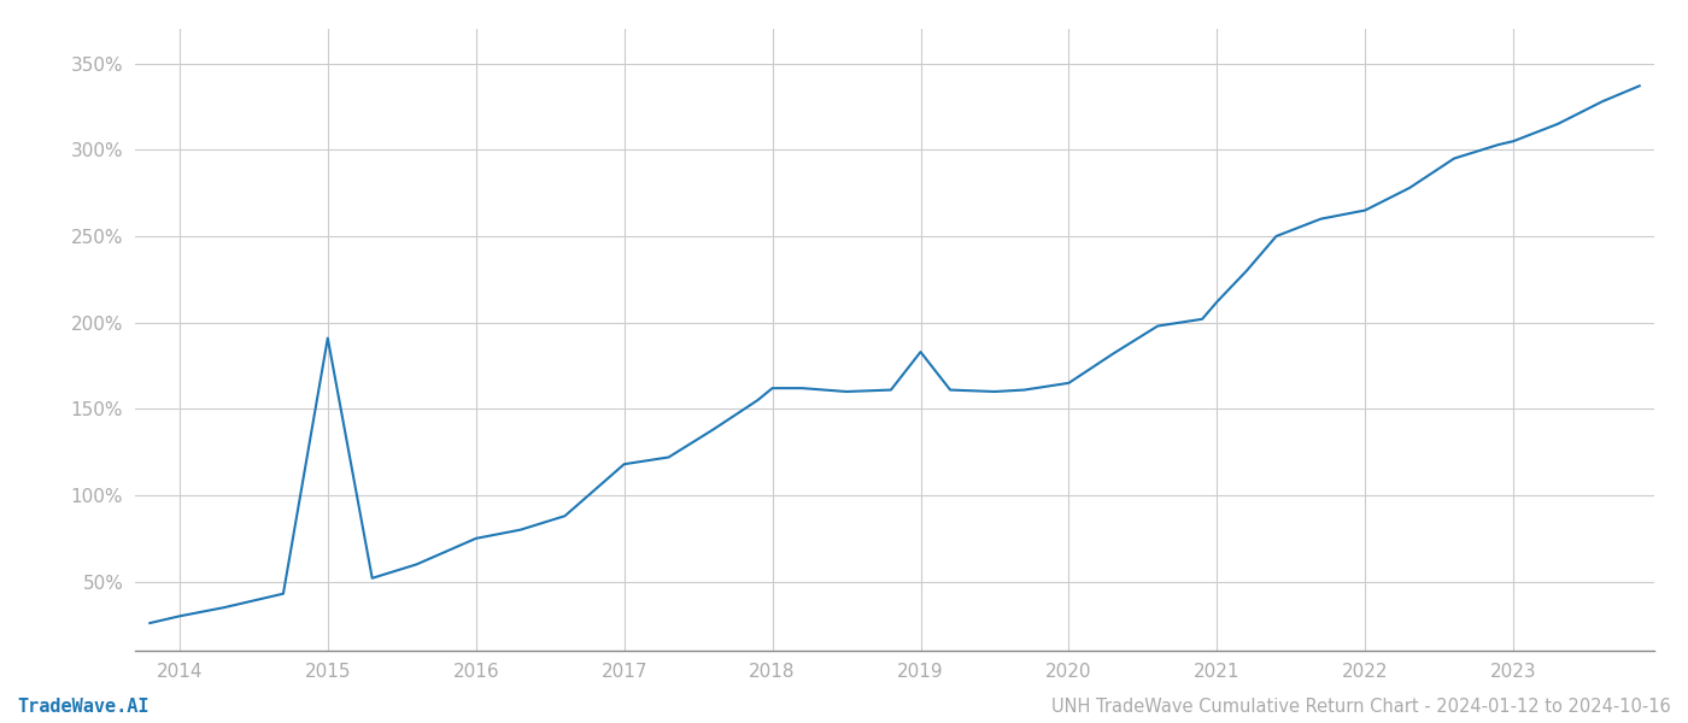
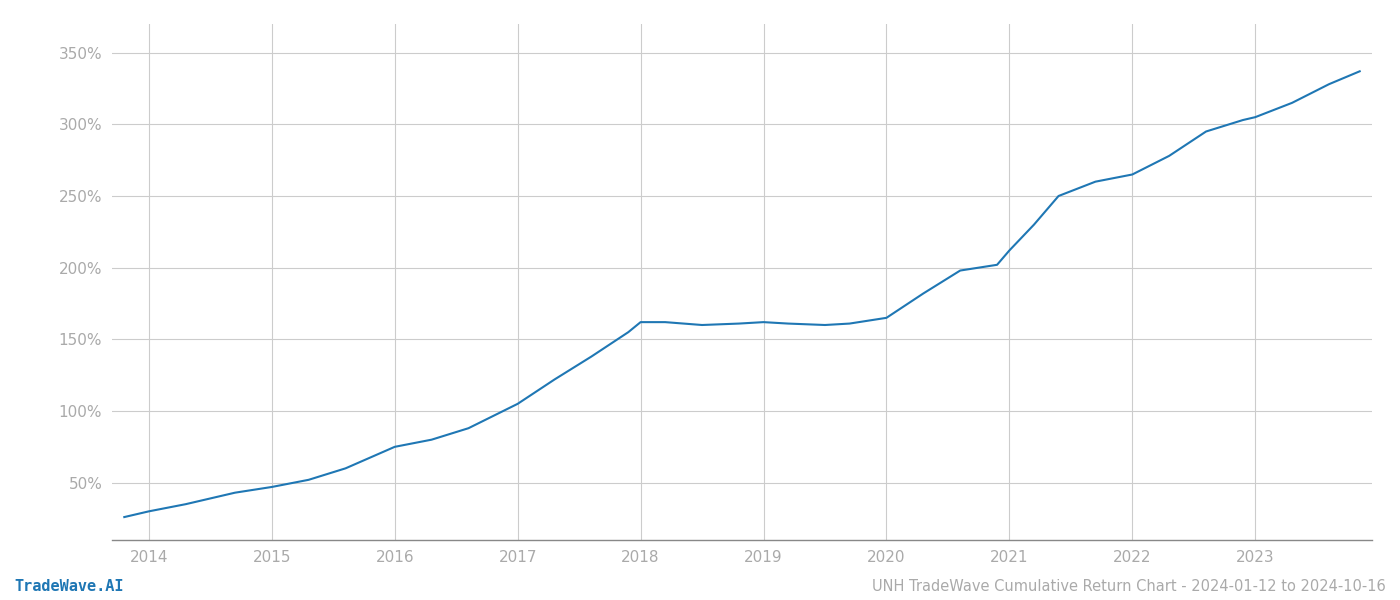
2015: 191% -> 47%
2017: 118% -> 105%
2019: 183% -> 162%
